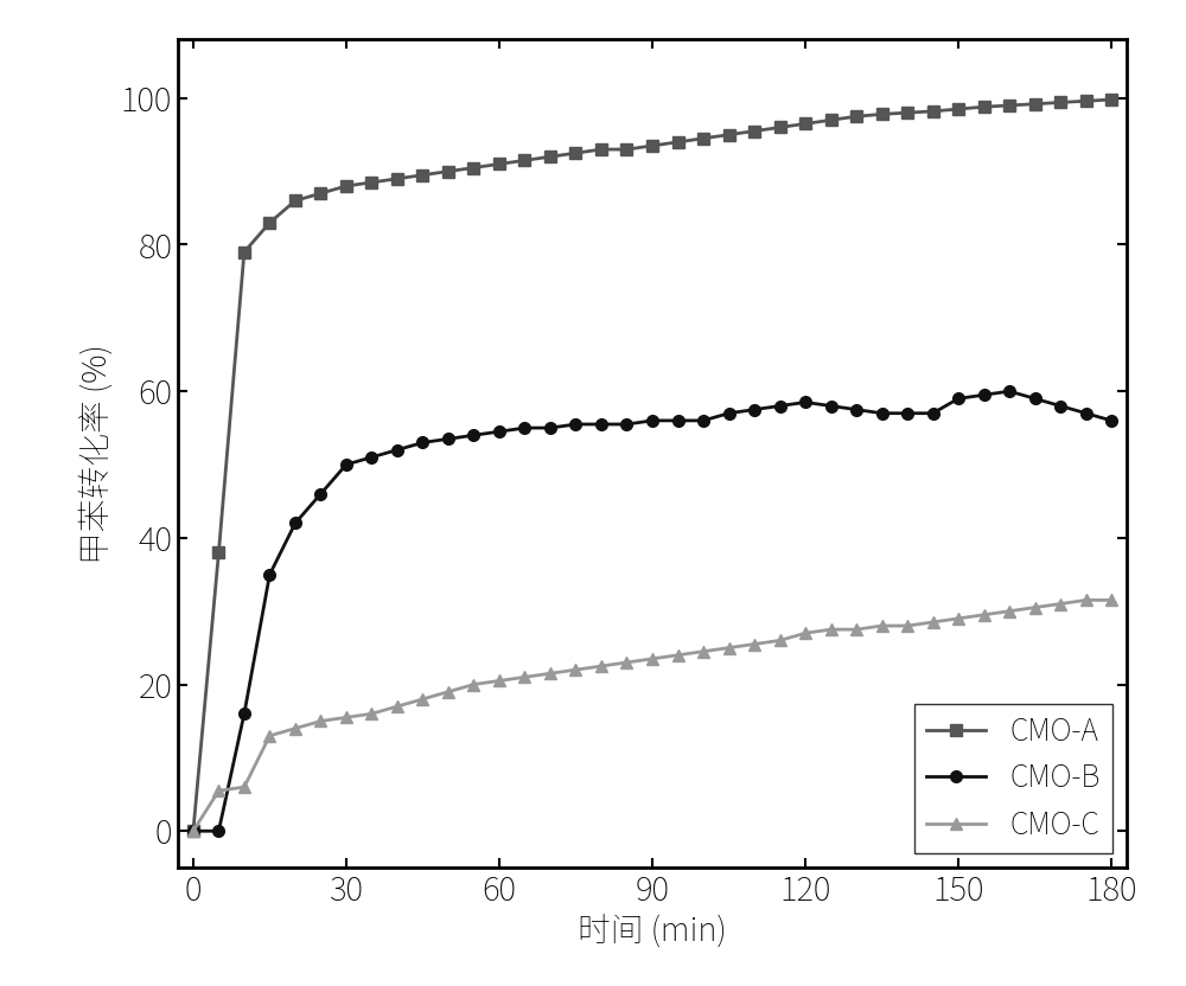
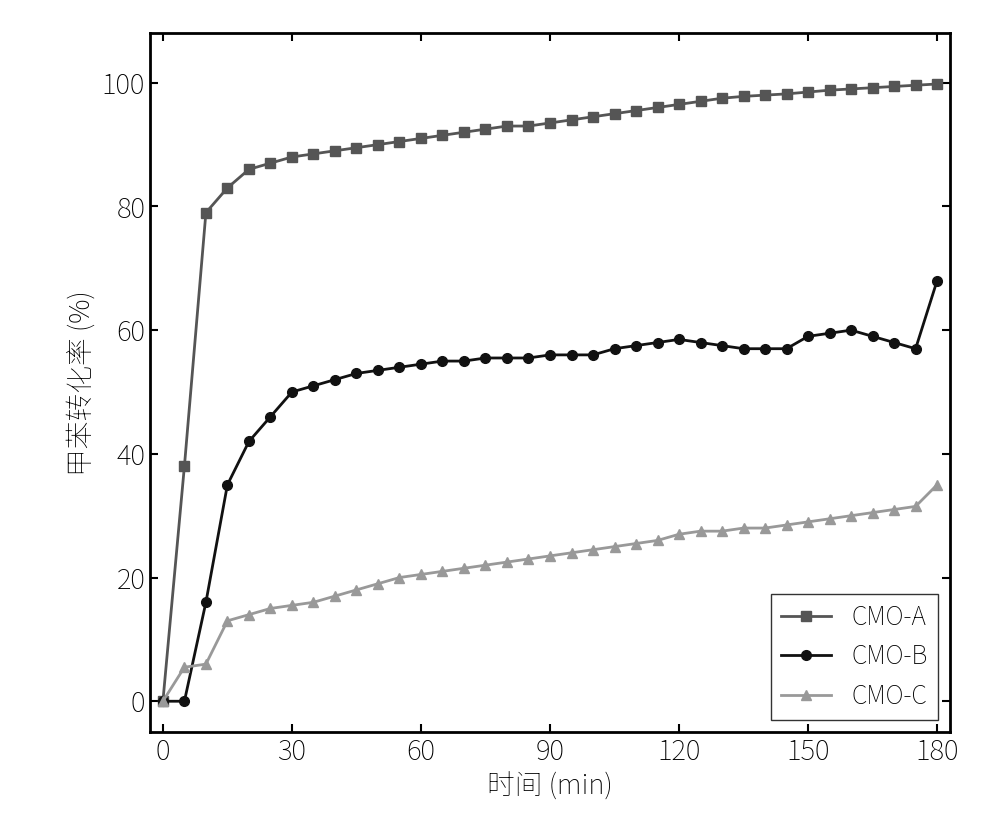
CMO-B/180: 56.0 -> 68.0
CMO-C/180: 31.5 -> 35.0
